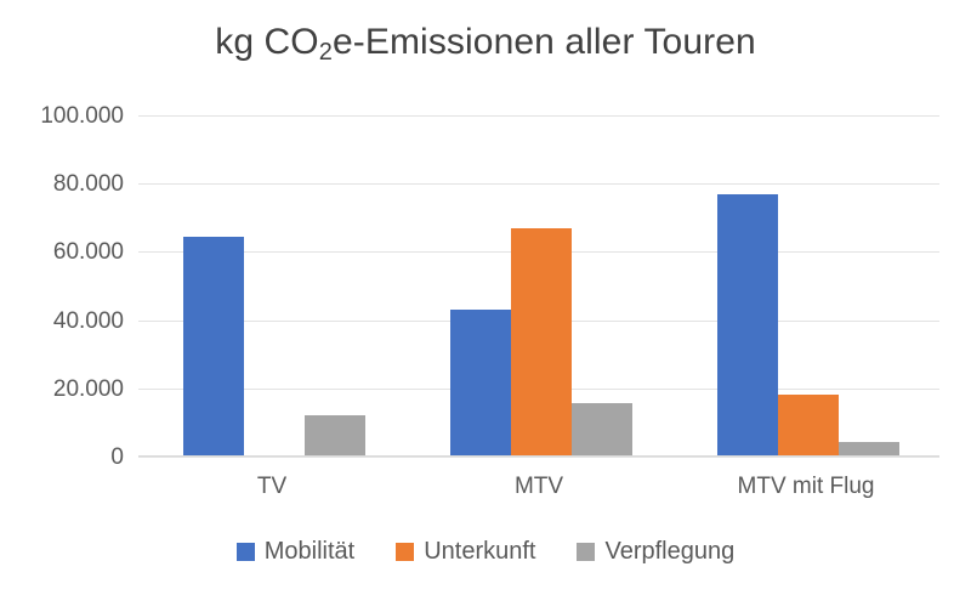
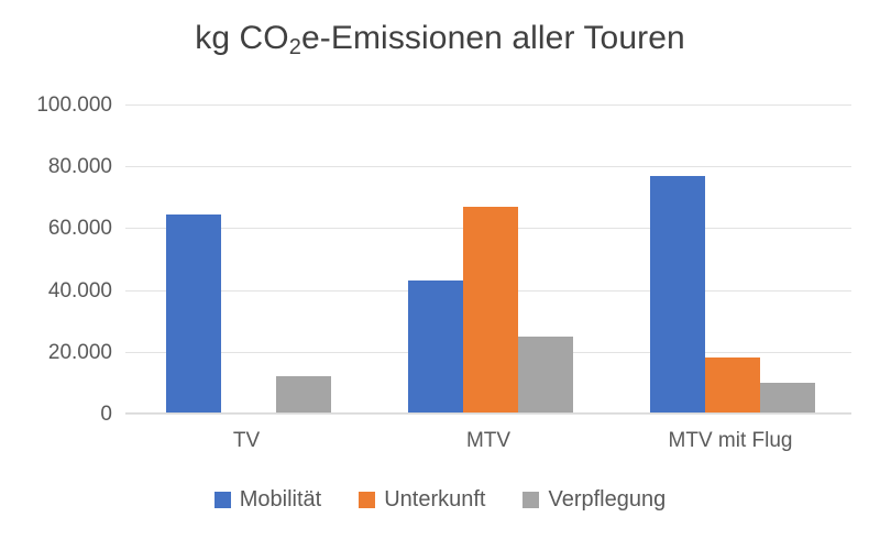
Verpflegung/MTV: 16000 -> 25000
Verpflegung/MTV mit Flug: 4000 -> 10000
